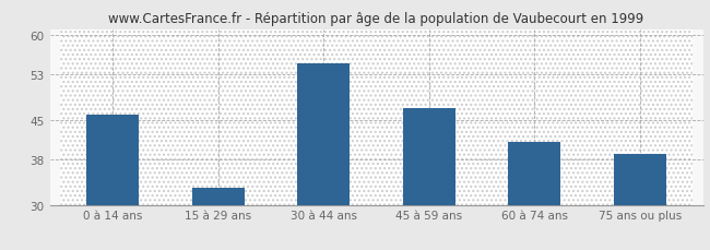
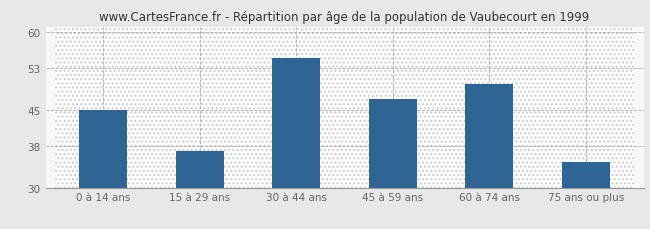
0 à 14 ans: 46 -> 45
15 à 29 ans: 33 -> 37
60 à 74 ans: 41 -> 50
75 ans ou plus: 39 -> 35
